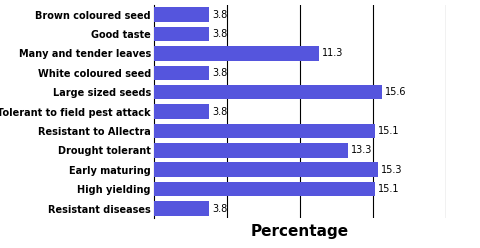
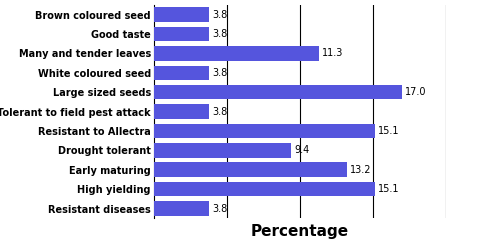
Large sized seeds: 15.6 -> 17.0
Drought tolerant: 13.3 -> 9.4
Early maturing: 15.3 -> 13.2
